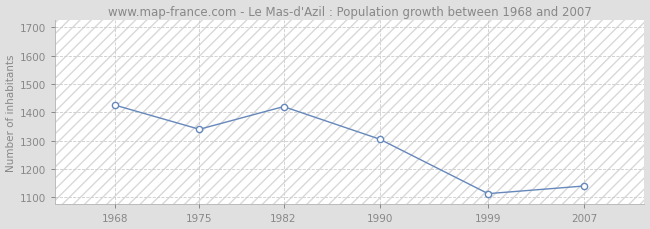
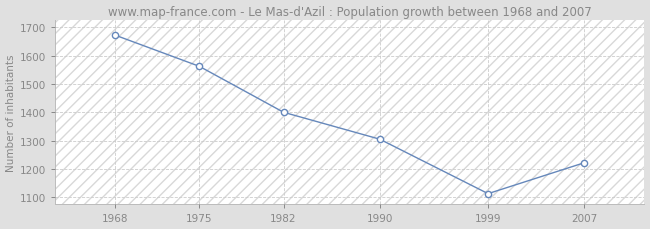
1968: 1425 -> 1672
1975: 1340 -> 1562
1982: 1420 -> 1400
2007: 1140 -> 1222
